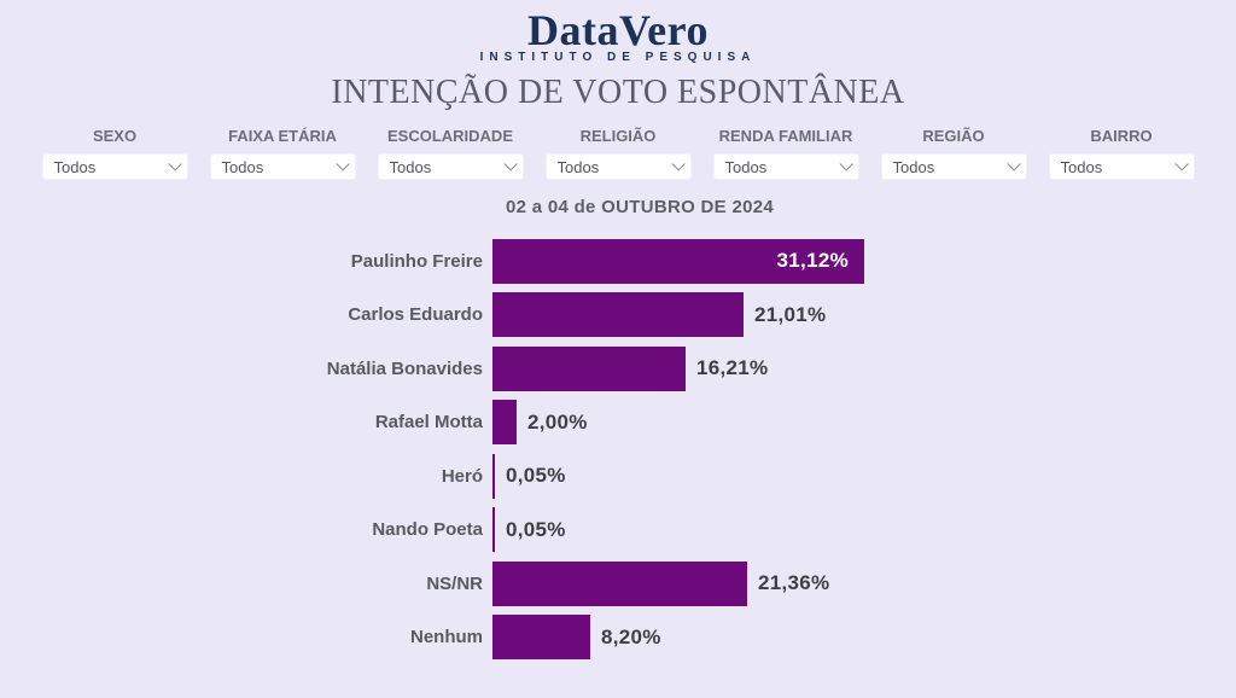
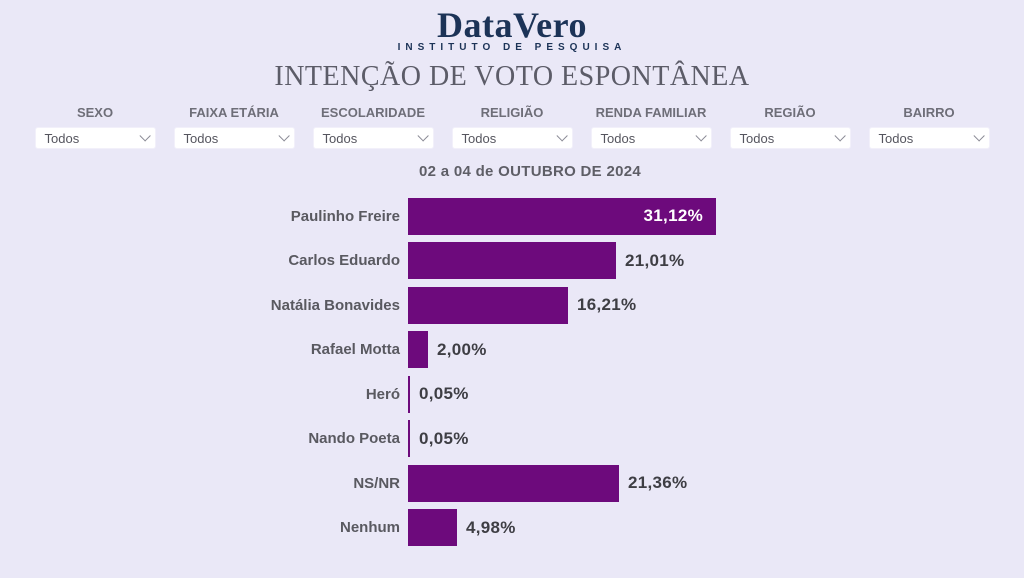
Nenhum: 8,20% -> 4,98%
